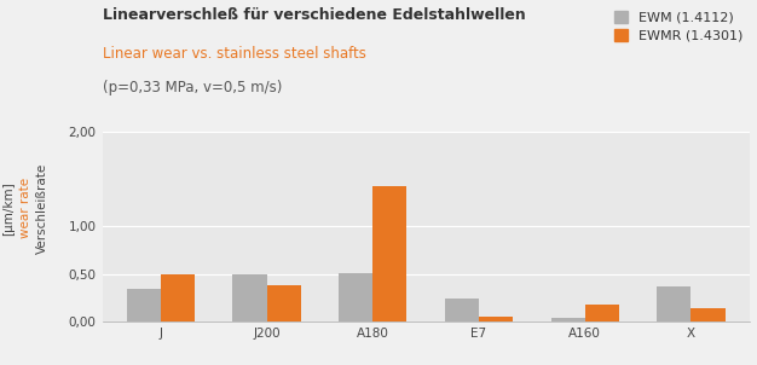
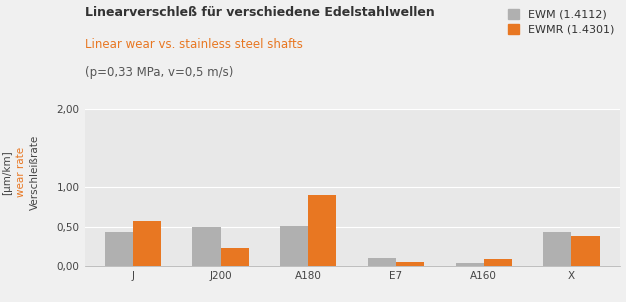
EWM (1.4112)/J: 0,34 -> 0,43
EWMR (1.4301)/J: 0,50 -> 0,57
EWMR (1.4301)/J200: 0,38 -> 0,23
EWMR (1.4301)/A180: 1,42 -> 0,90
EWM (1.4112)/E7: 0,24 -> 0,10
EWMR (1.4301)/A160: 0,18 -> 0,08
EWM (1.4112)/X: 0,36 -> 0,43
EWMR (1.4301)/X: 0,14 -> 0,38
